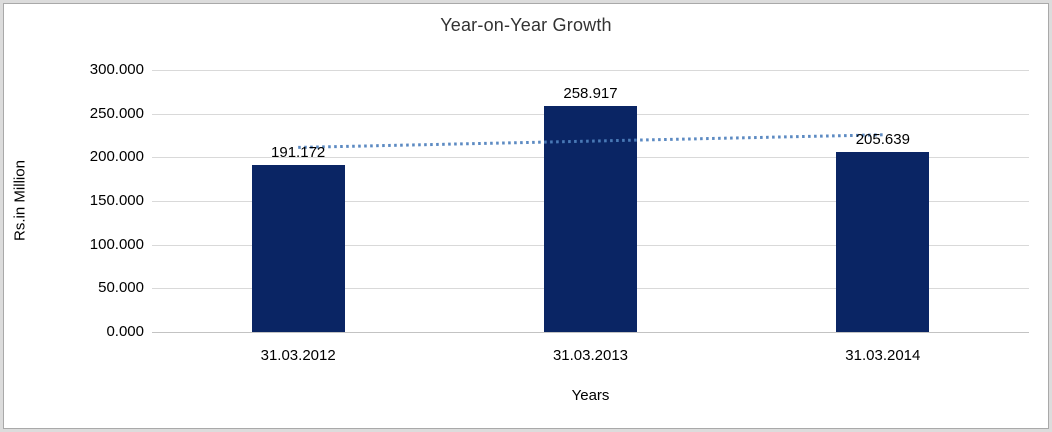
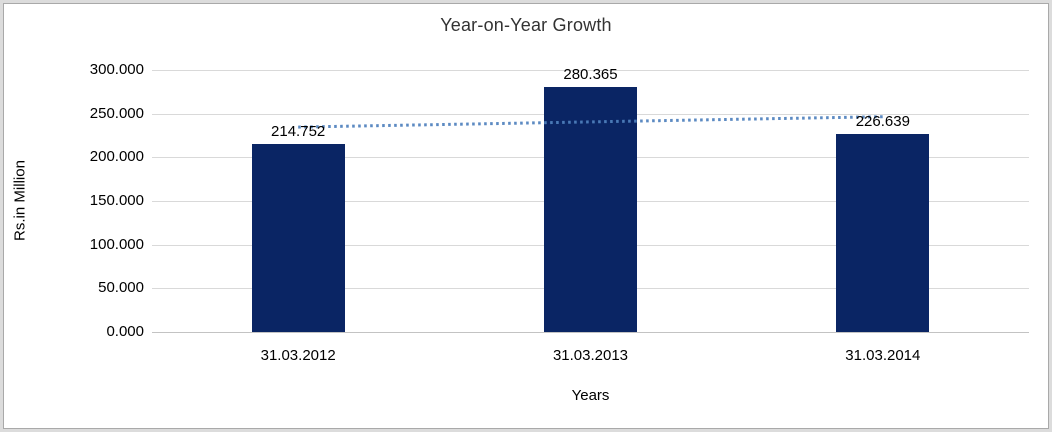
31.03.2012: 191.172 -> 214.752
31.03.2013: 258.917 -> 280.365
31.03.2014: 205.639 -> 226.639
